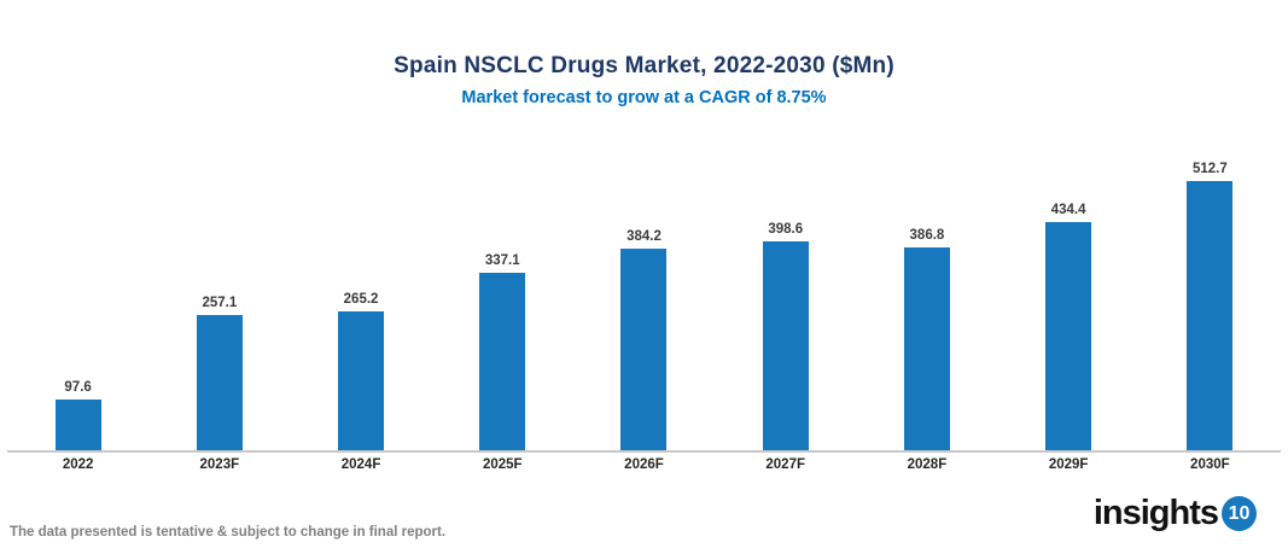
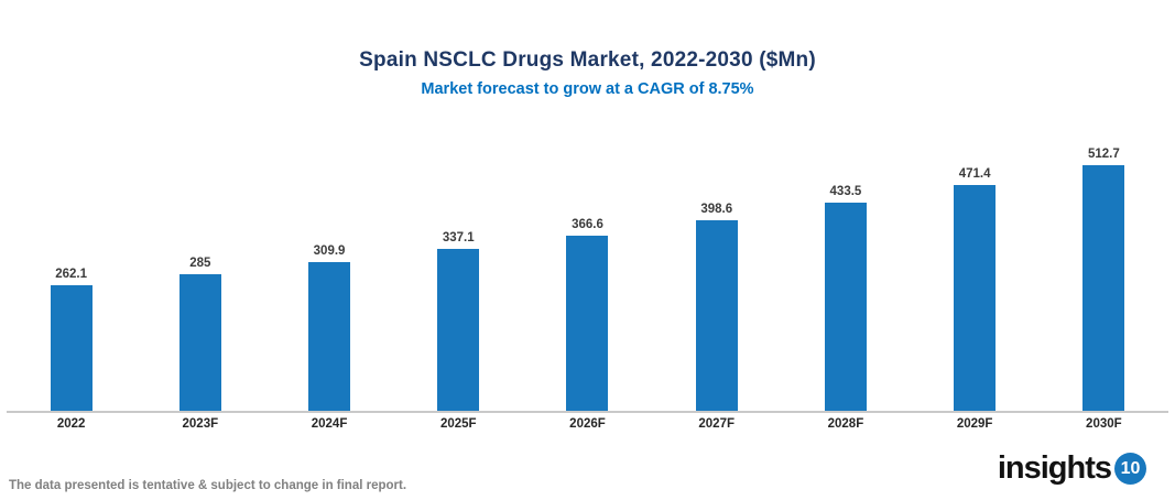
2022: 97.6 -> 262.1
2023F: 257.1 -> 285
2024F: 265.2 -> 309.9
2026F: 384.2 -> 366.6
2028F: 386.8 -> 433.5
2029F: 434.4 -> 471.4
